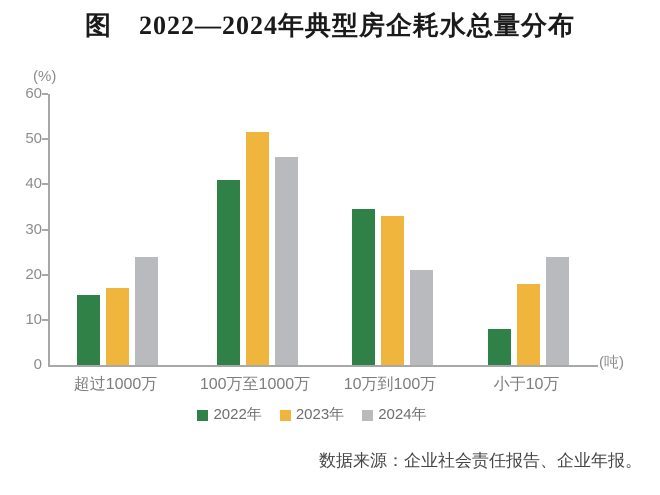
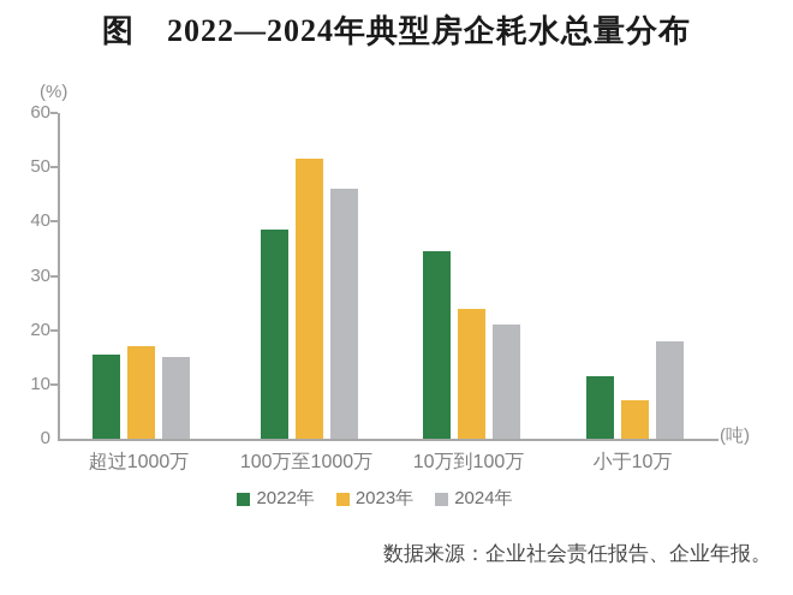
2024年/超过1000万: 24 -> 15
2022年/100万至1000万: 41 -> 38
2023年/10万到100万: 33 -> 24
2022年/小于10万: 8 -> 12
2023年/小于10万: 18 -> 7
2024年/小于10万: 24 -> 18
